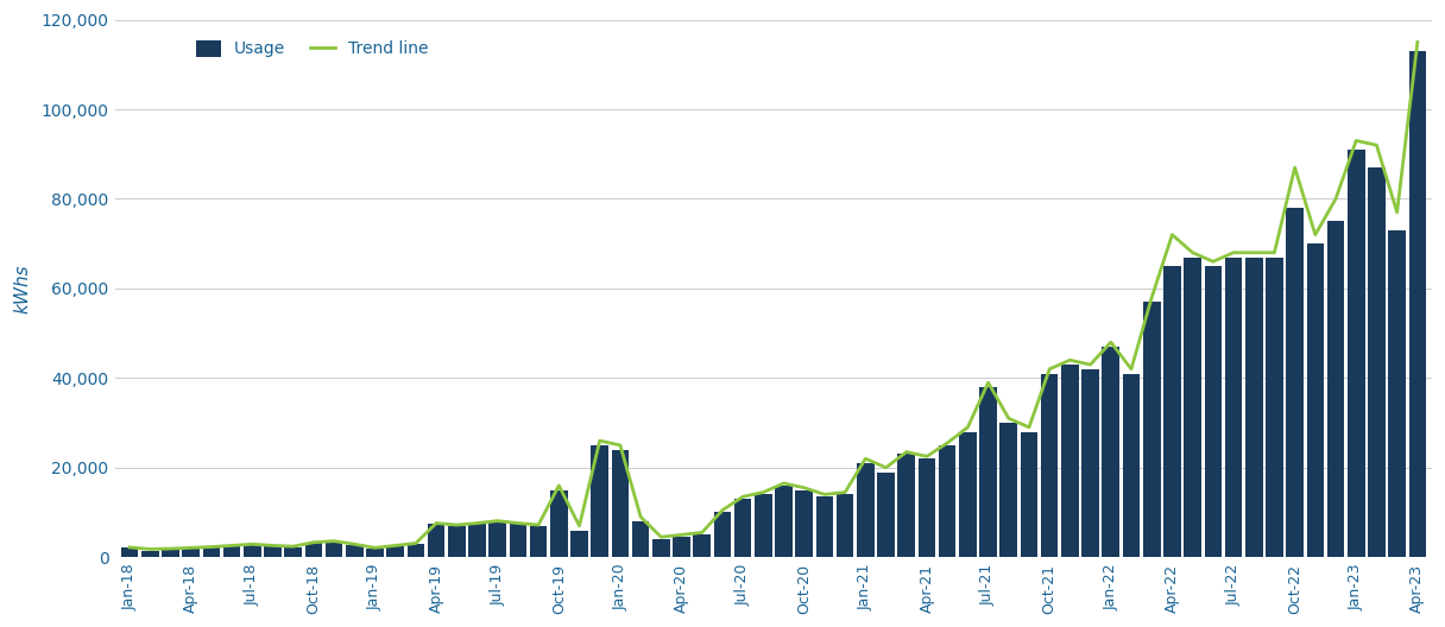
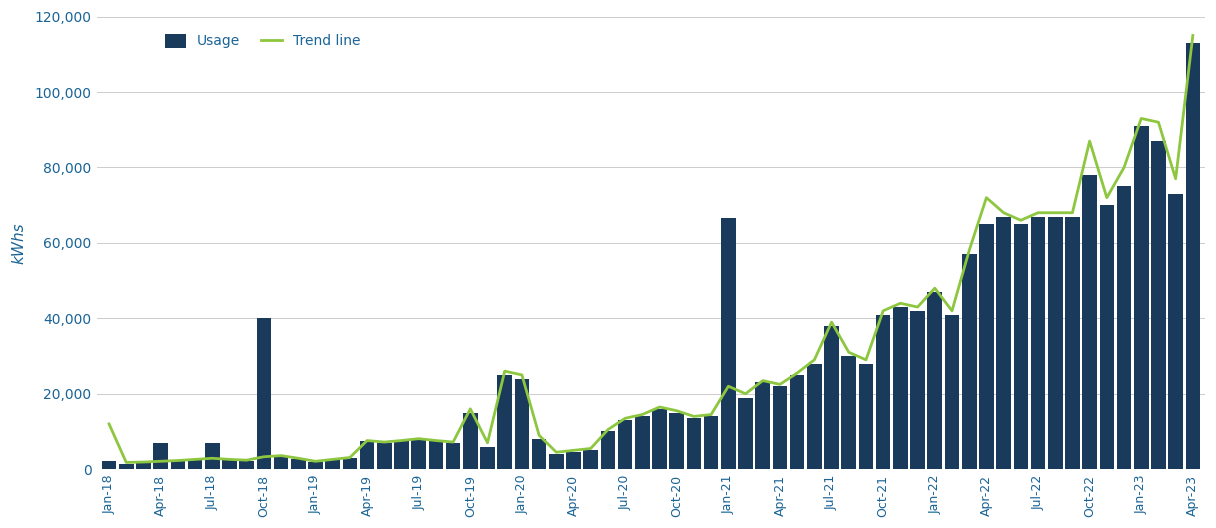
Trend line/Jan-18: 2,200 -> 12,000
Usage/Apr-18: 2,000 -> 7,000
Usage/Jul-18: 2,800 -> 7,000
Usage/Oct-18: 3,200 -> 40,000
Usage/Jan-21: 21,000 -> 66,500
